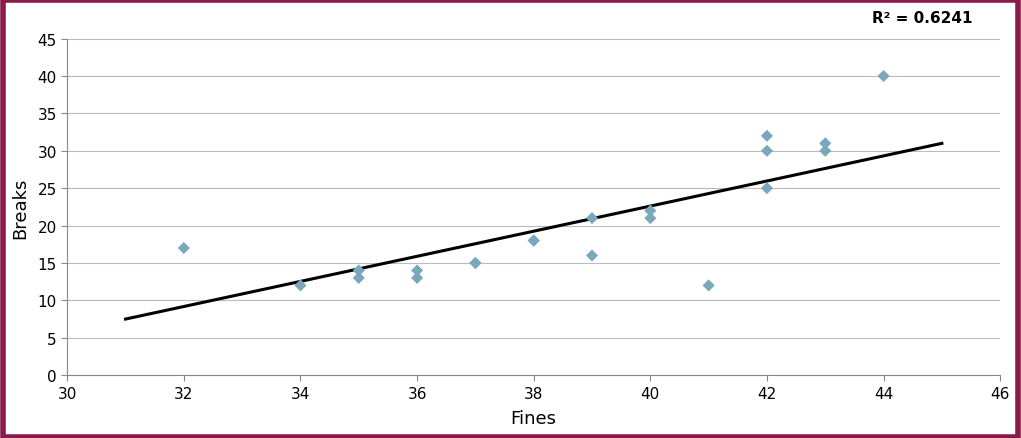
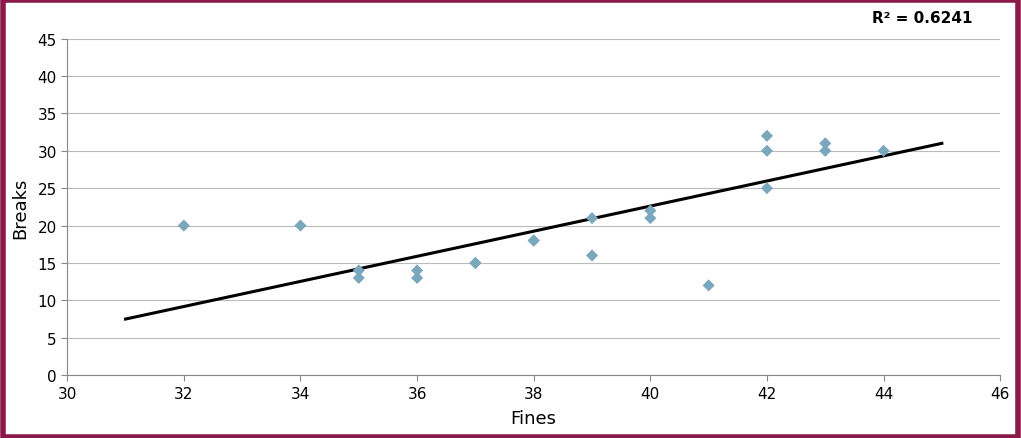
32: 17 -> 20
34: 12 -> 20
44: 40 -> 30
